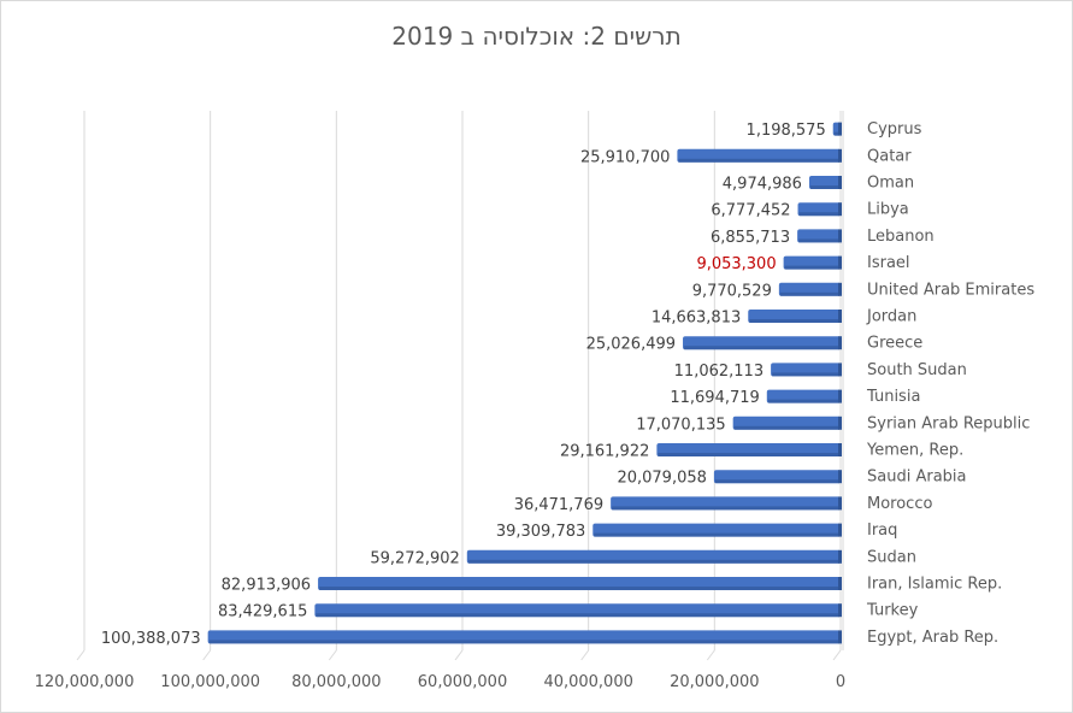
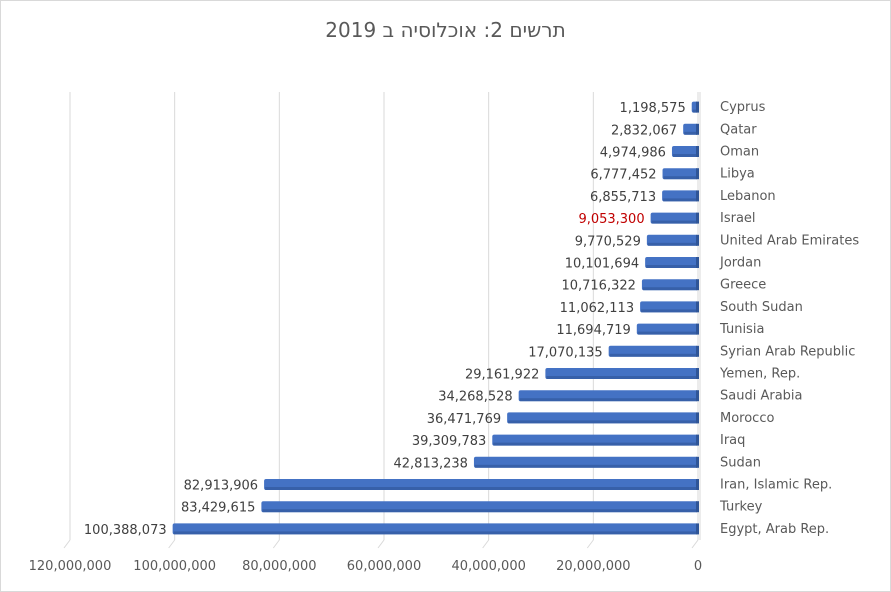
Qatar: 25,910,700 -> 2,832,067
Jordan: 14,663,813 -> 10,101,694
Greece: 25,026,499 -> 10,716,322
Saudi Arabia: 20,079,058 -> 34,268,528
Sudan: 59,272,902 -> 42,813,238
